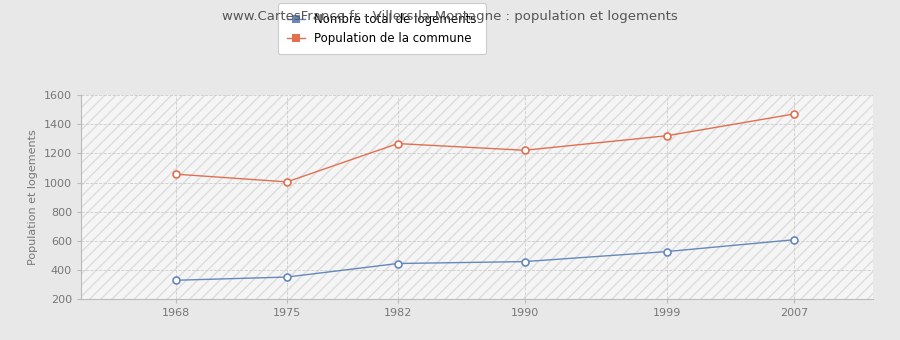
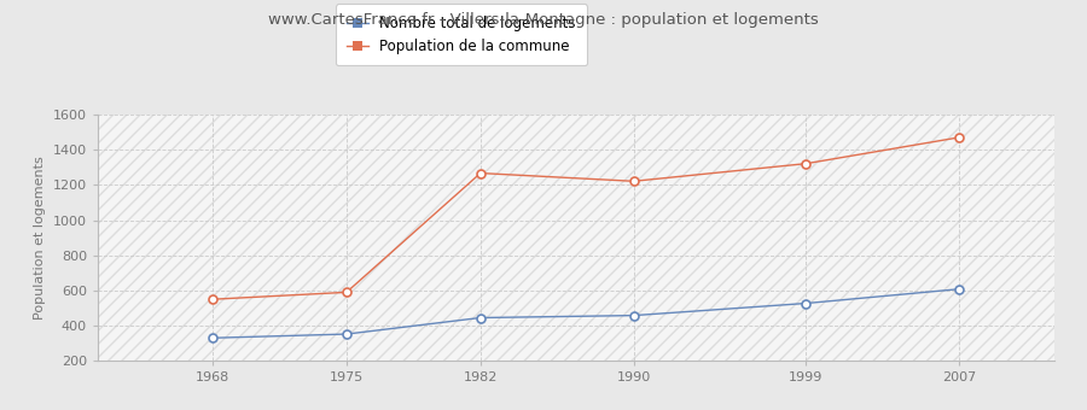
Population de la commune/1968: 1060 -> 550
Population de la commune/1975: 1000 -> 590
